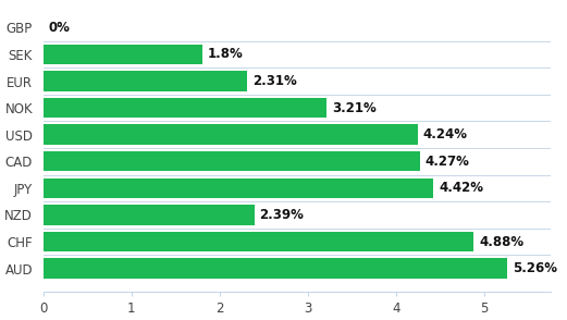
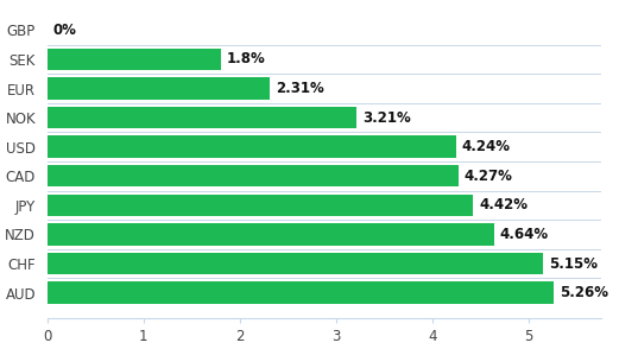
NZD: 2.39% -> 4.64%
CHF: 4.88% -> 5.15%
